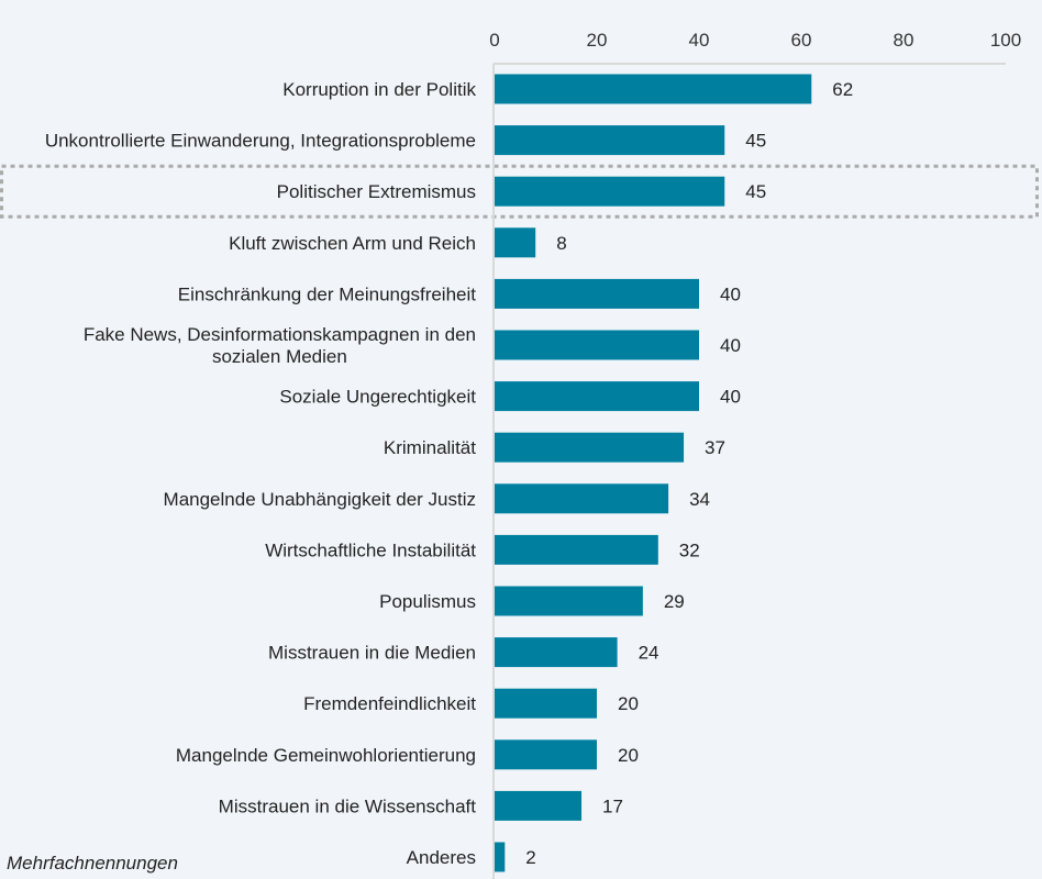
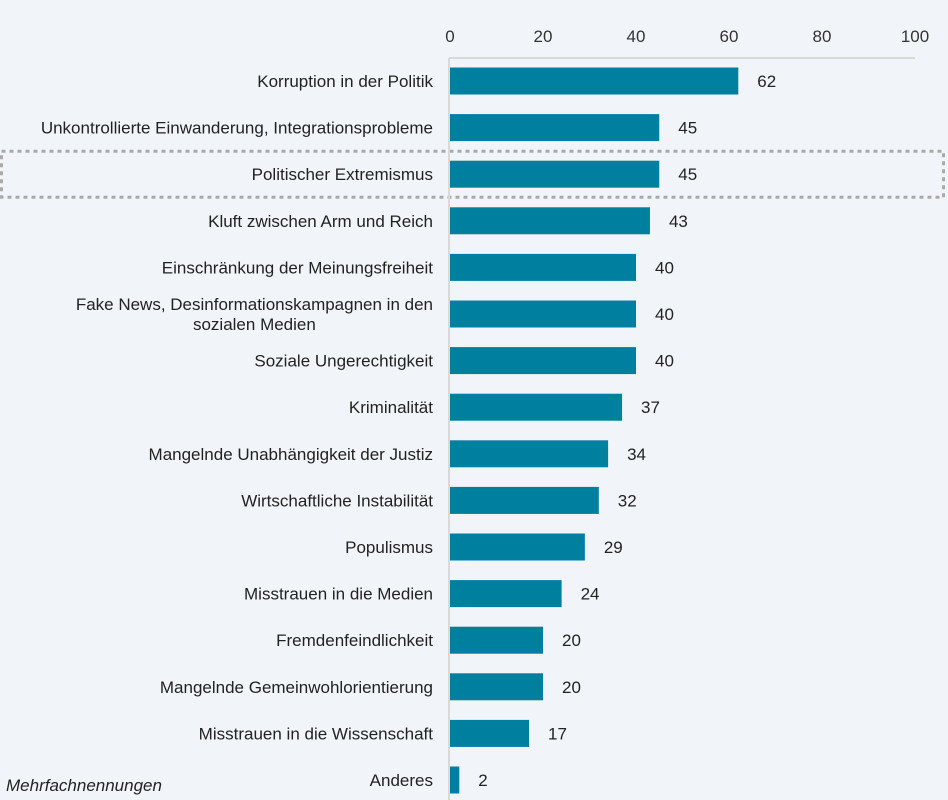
Kluft zwischen Arm und Reich: 8 -> 43
